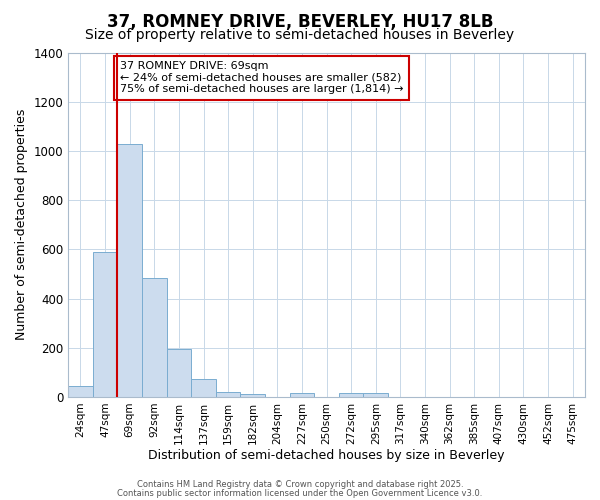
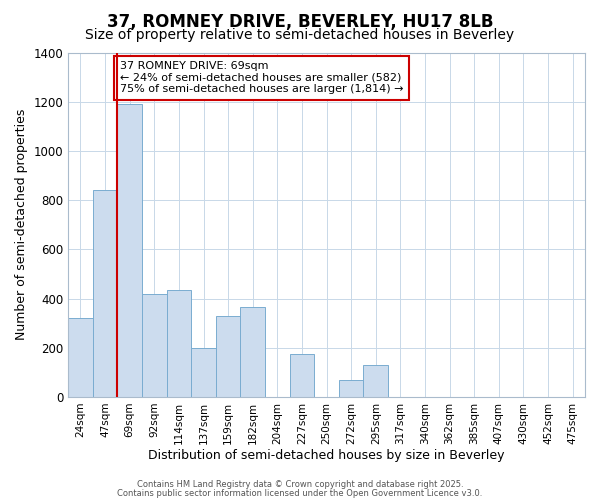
24sqm: 45 -> 320
47sqm: 590 -> 840
69sqm: 1030 -> 1190
92sqm: 485 -> 420
114sqm: 195 -> 435
137sqm: 72 -> 200
159sqm: 20 -> 330
182sqm: 12 -> 365
227sqm: 17 -> 175
272sqm: 17 -> 70
295sqm: 17 -> 130
